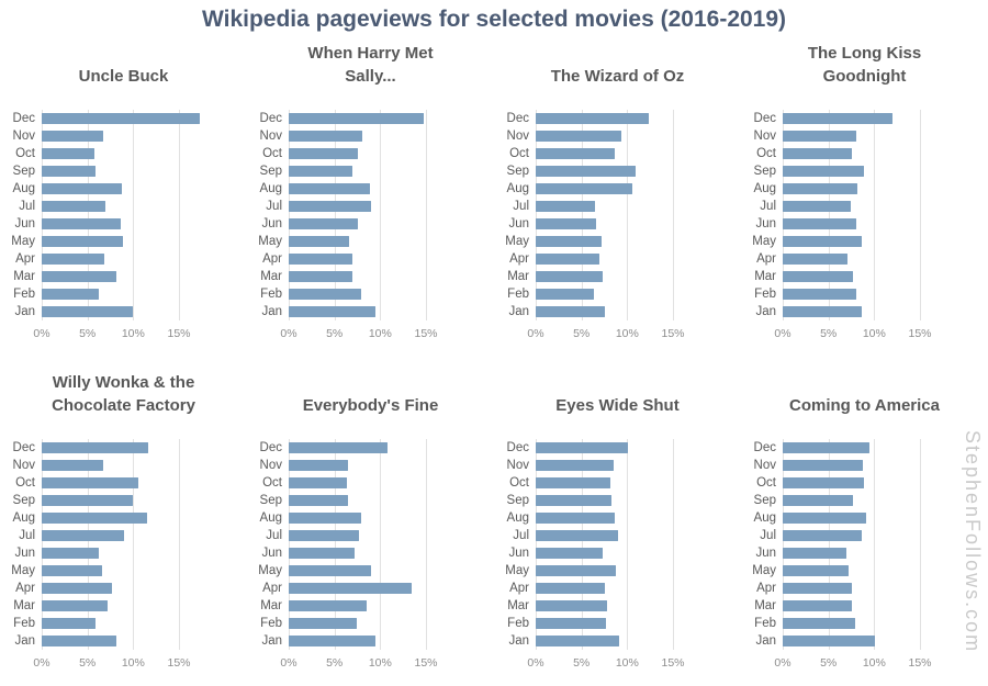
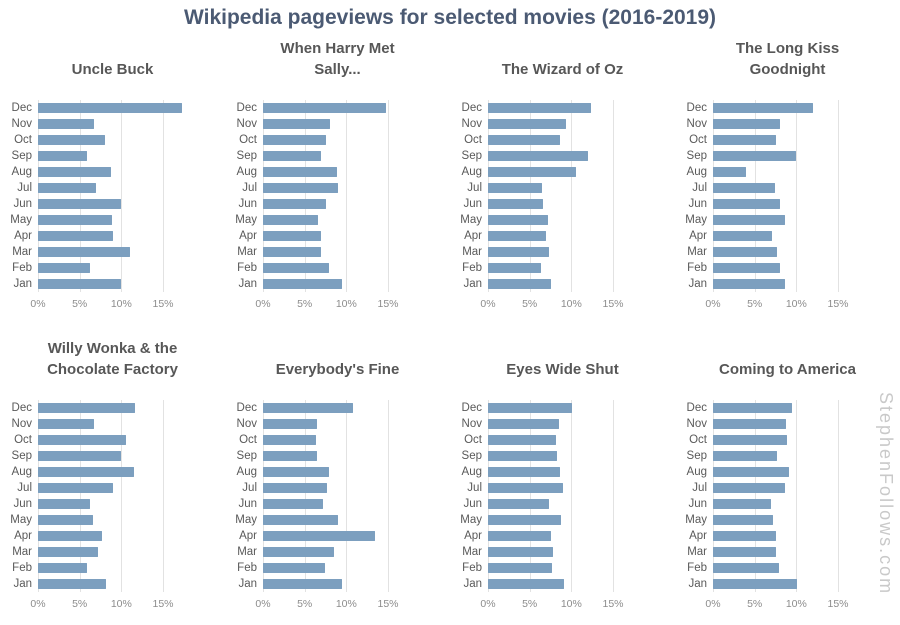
Uncle Buck/Oct: 6% -> 8%
The Wizard of Oz/Sep: 11% -> 12%
The Long Kiss Goodnight/Sep: 9% -> 10%
The Long Kiss Goodnight/Aug: 8% -> 4%
Uncle Buck/Jun: 9% -> 10%
Uncle Buck/Apr: 7% -> 9%
Uncle Buck/Mar: 8% -> 11%
